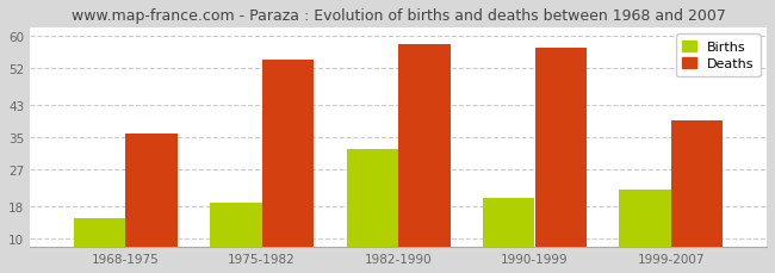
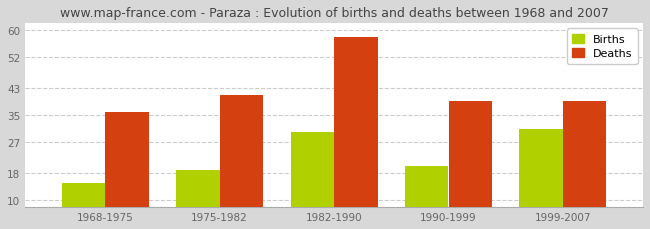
Deaths/1975-1982: 54 -> 41
Births/1982-1990: 32 -> 30
Deaths/1990-1999: 57 -> 39
Births/1999-2007: 22 -> 31
